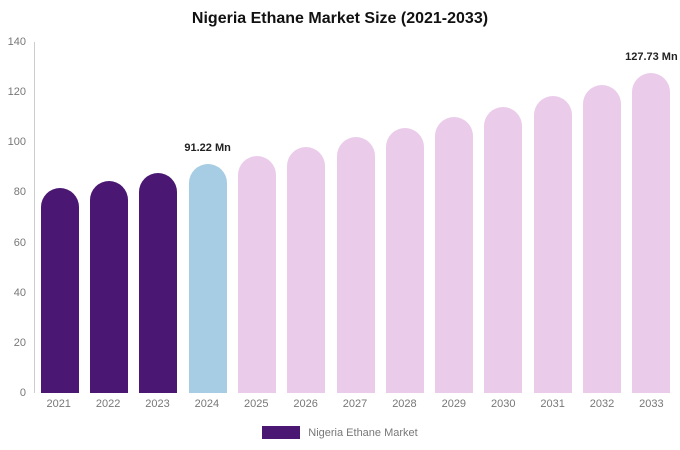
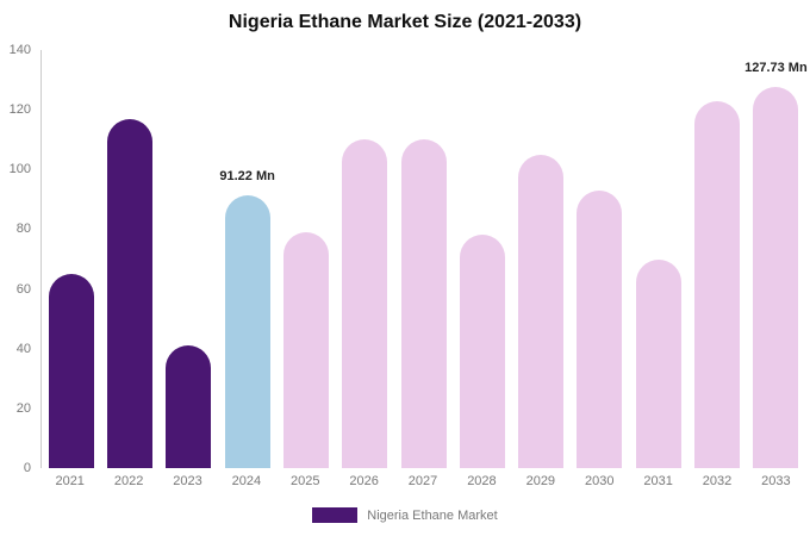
2021: 82 -> 65
2022: 85 -> 117
2023: 88 -> 41
2025: 95 -> 79
2026: 98 -> 110
2027: 102 -> 110
2028: 106 -> 78
2029: 110 -> 105
2030: 114 -> 93
2031: 118 -> 70
